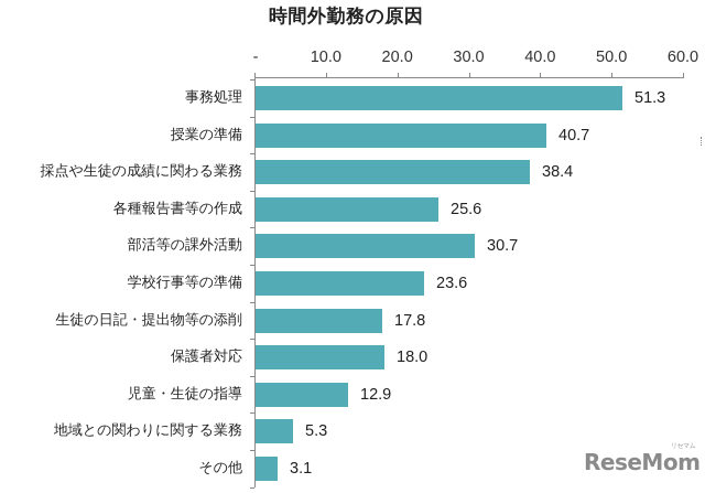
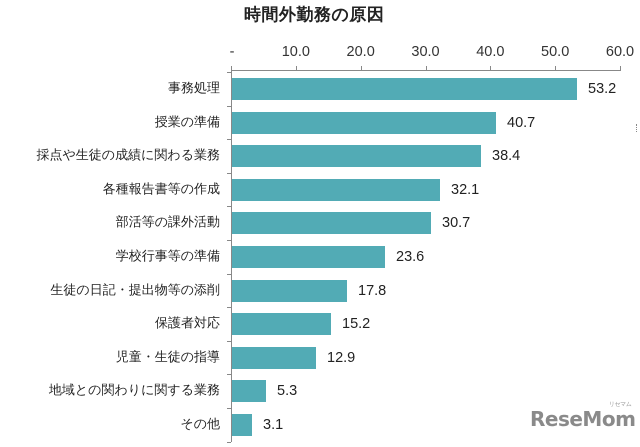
事務処理: 51.3 -> 53.2
各種報告書等の作成: 25.6 -> 32.1
保護者対応: 18.0 -> 15.2
